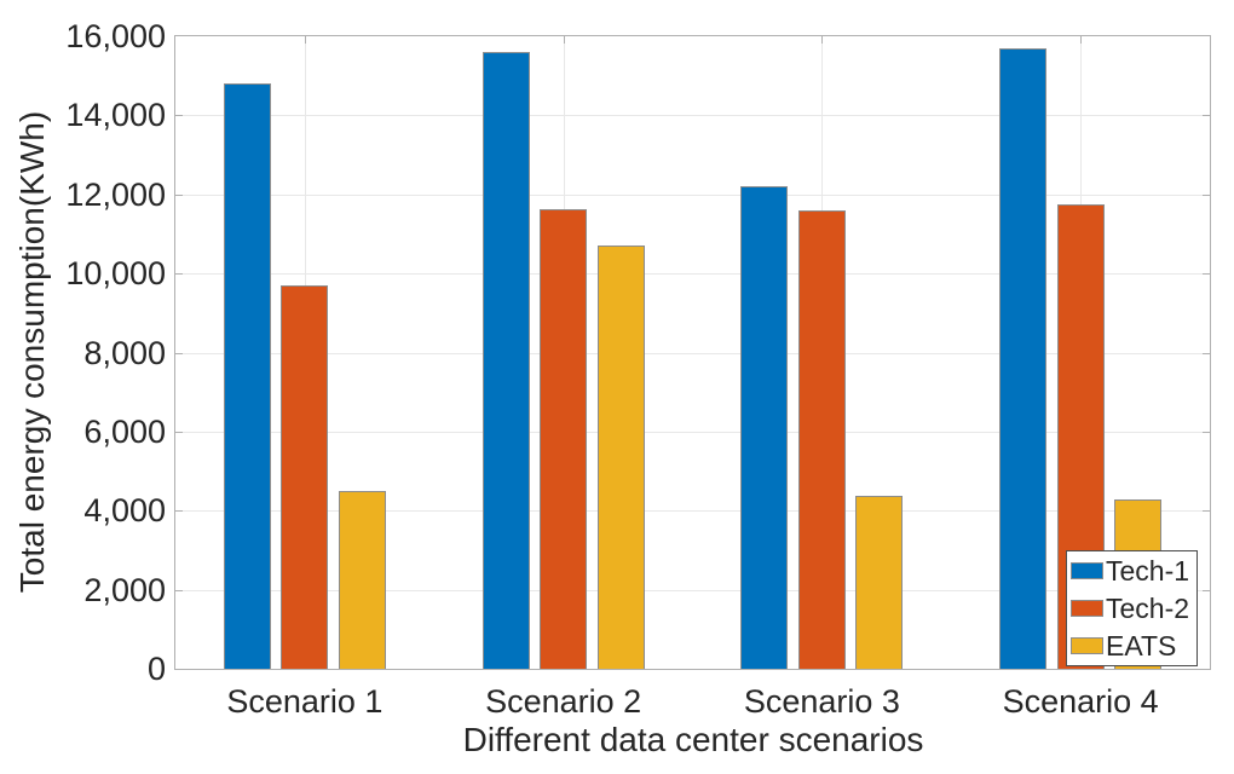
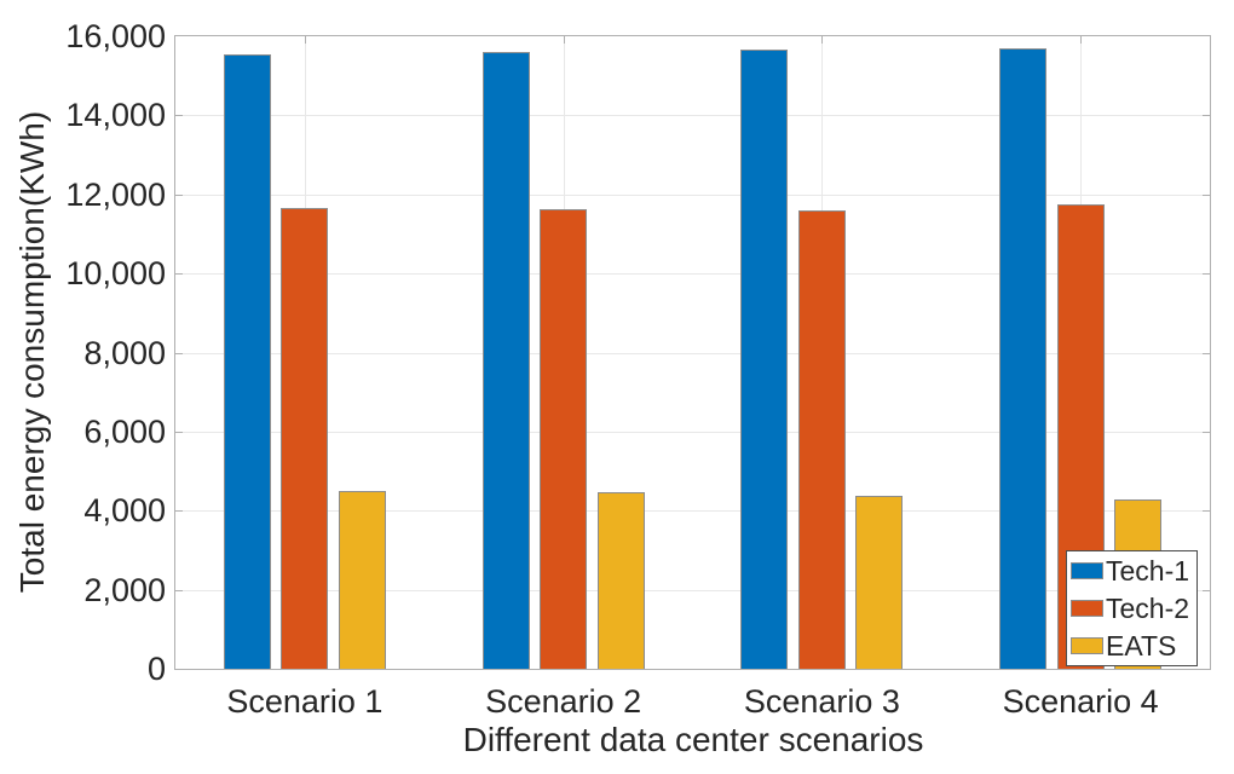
Tech-1/Scenario 1: 14800 -> 15600
Tech-2/Scenario 1: 9700 -> 11700
EATS/Scenario 2: 10700 -> 4500
Tech-1/Scenario 3: 12200 -> 15700
